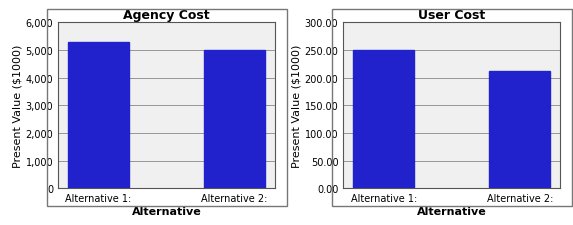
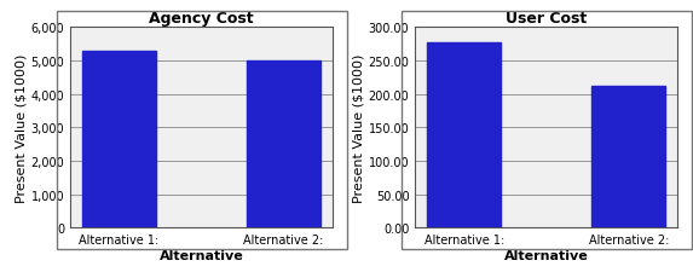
User Cost/Alternative 1:: 250 -> 278
